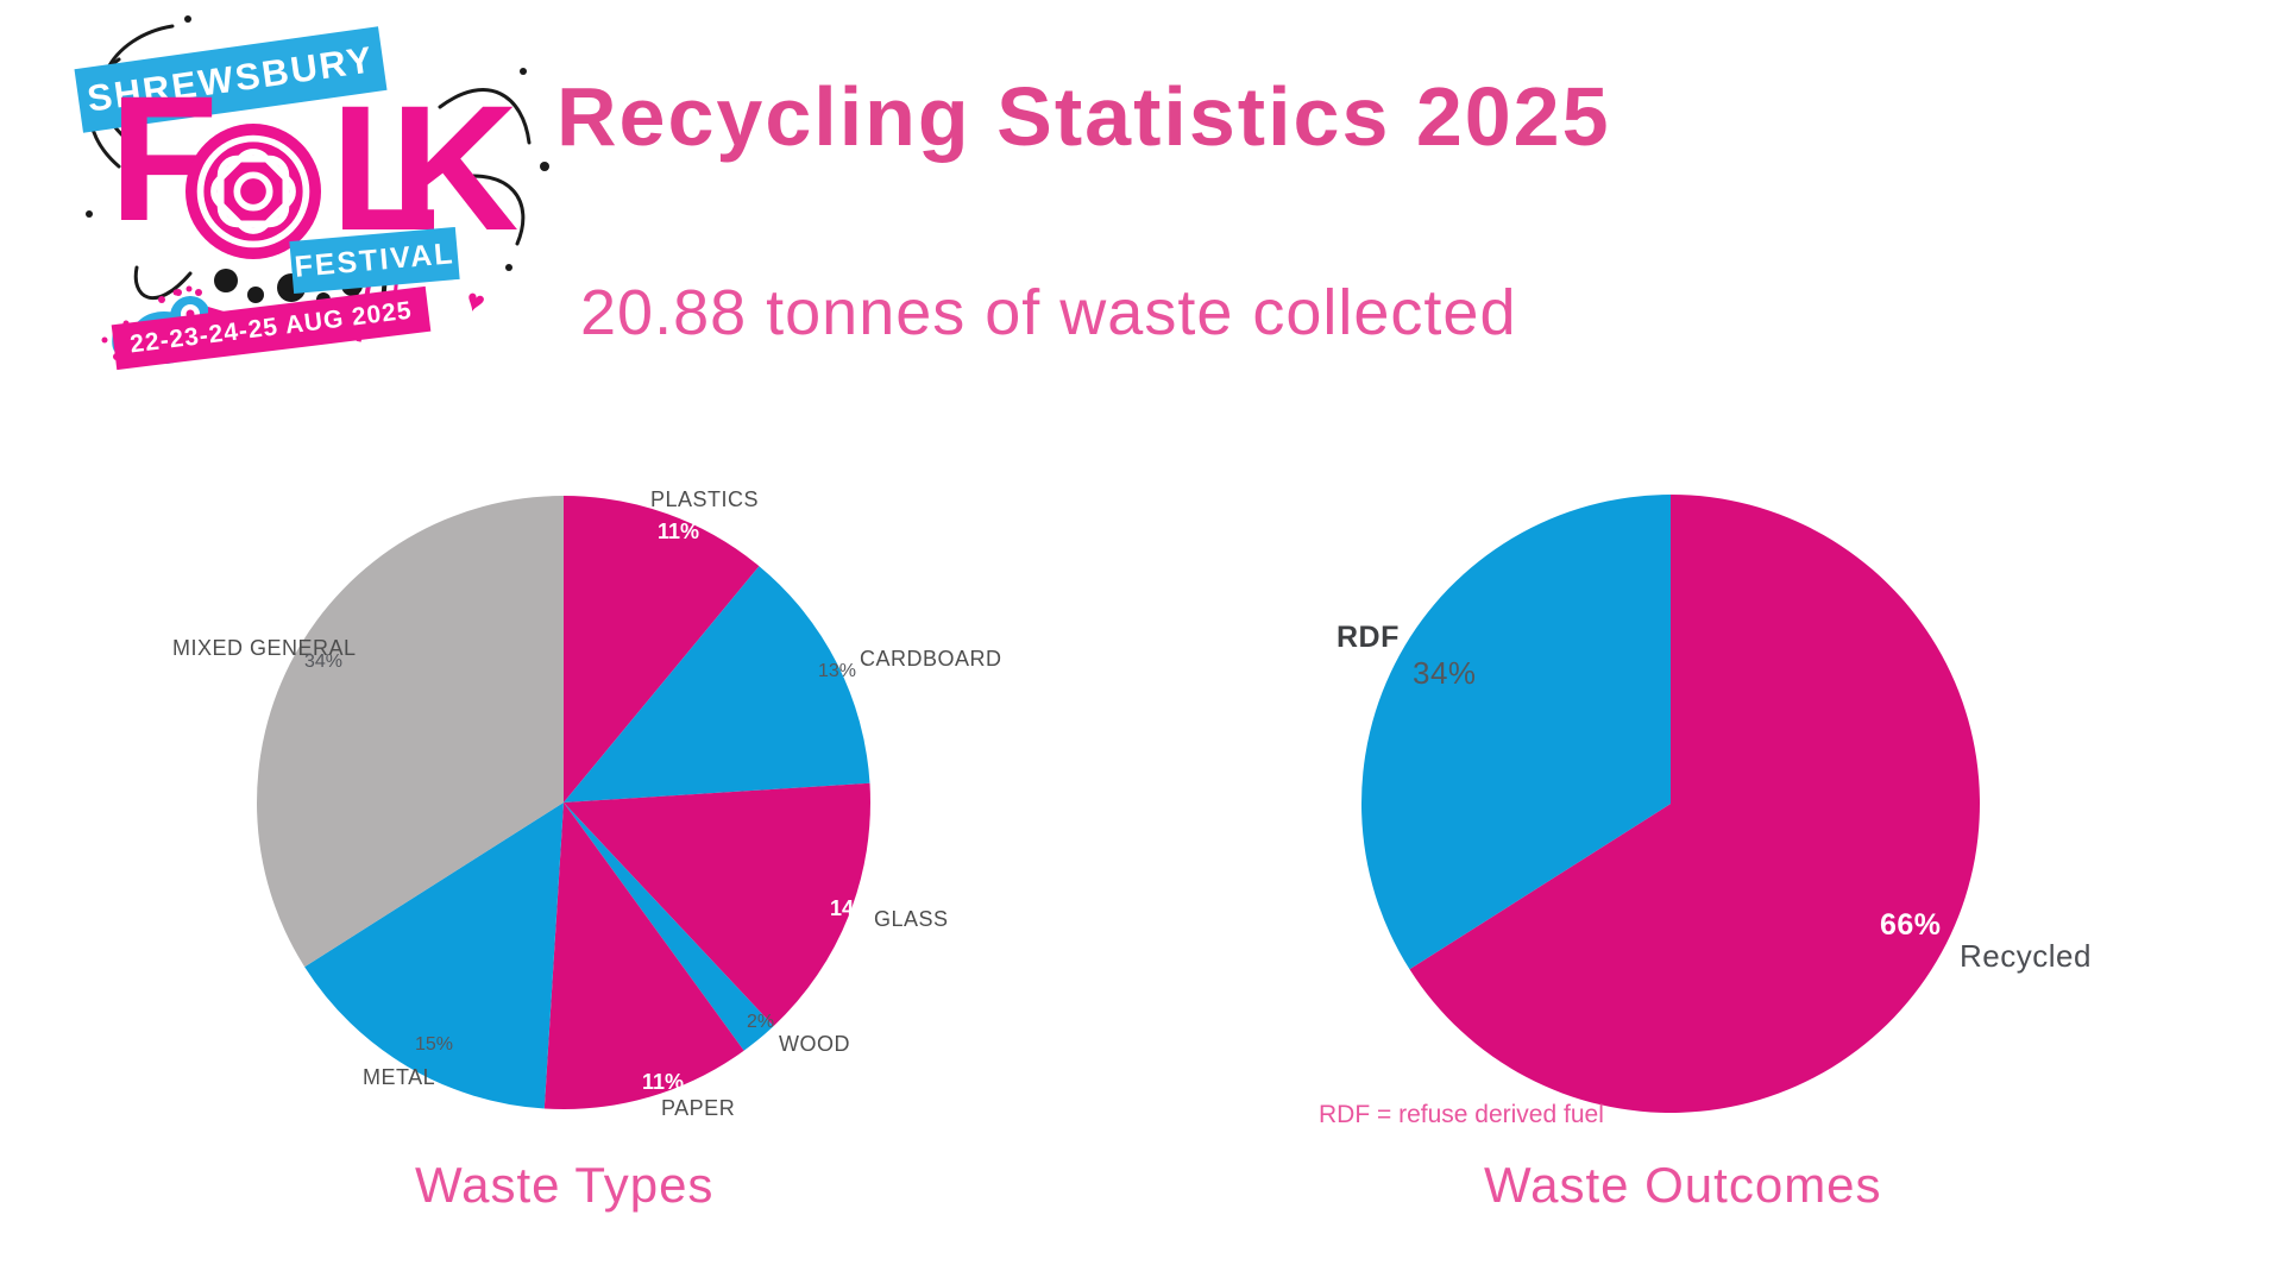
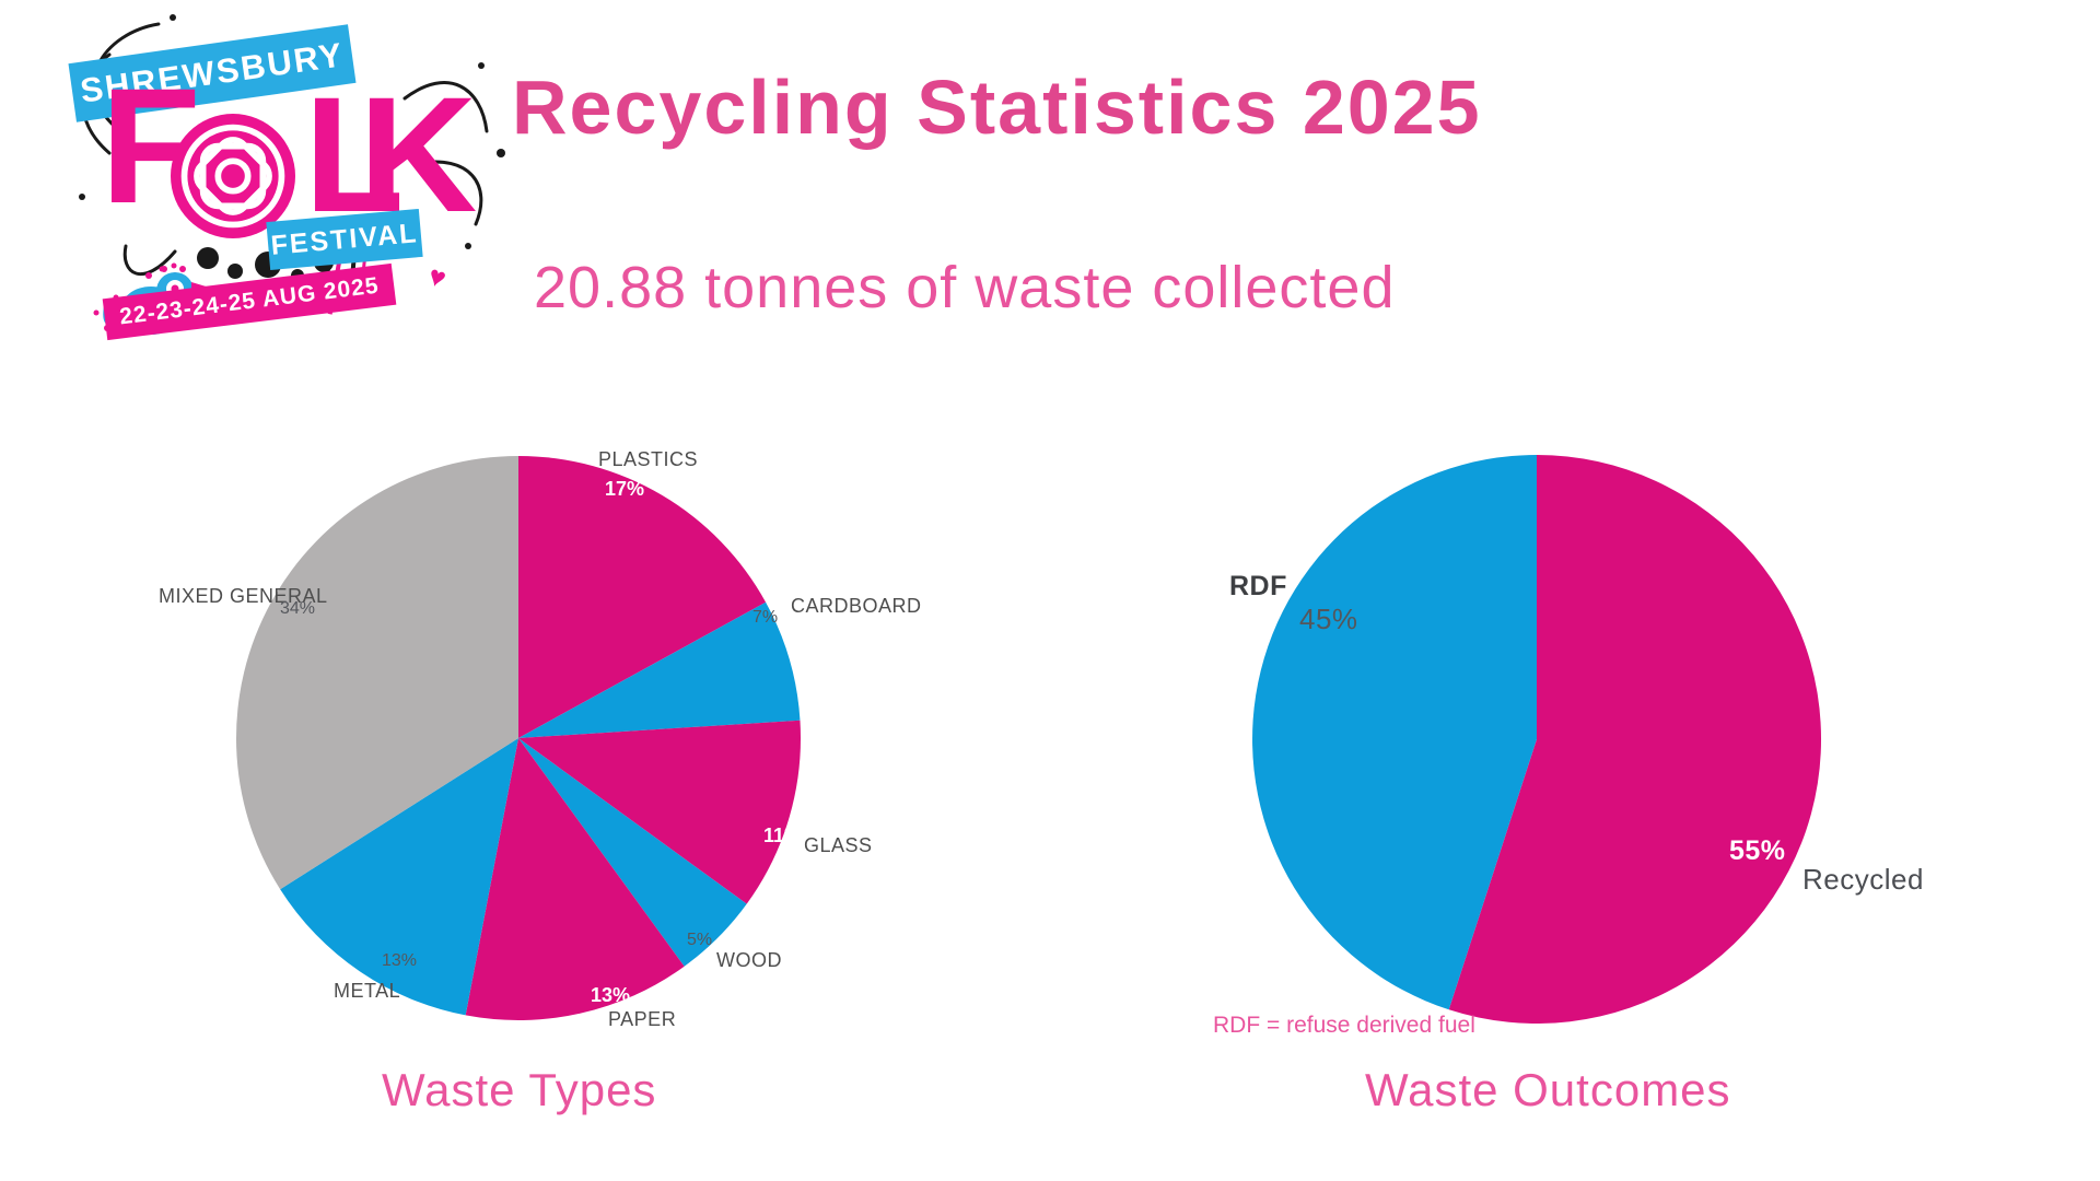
Waste Types/PLASTICS: 11% -> 17%
Waste Types/CARDBOARD: 13% -> 7%
Waste Types/GLASS: 14% -> 11%
Waste Types/WOOD: 2% -> 5%
Waste Types/PAPER: 11% -> 13%
Waste Types/METAL: 15% -> 13%
Waste Outcomes/Recycled: 66% -> 55%
Waste Outcomes/RDF: 34% -> 45%
